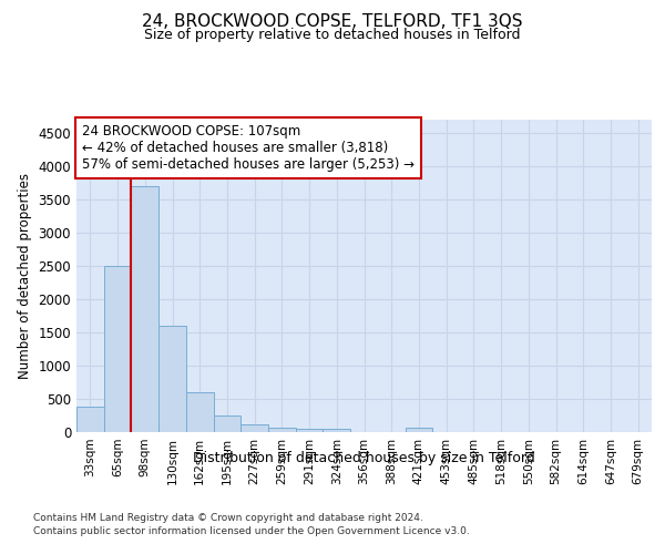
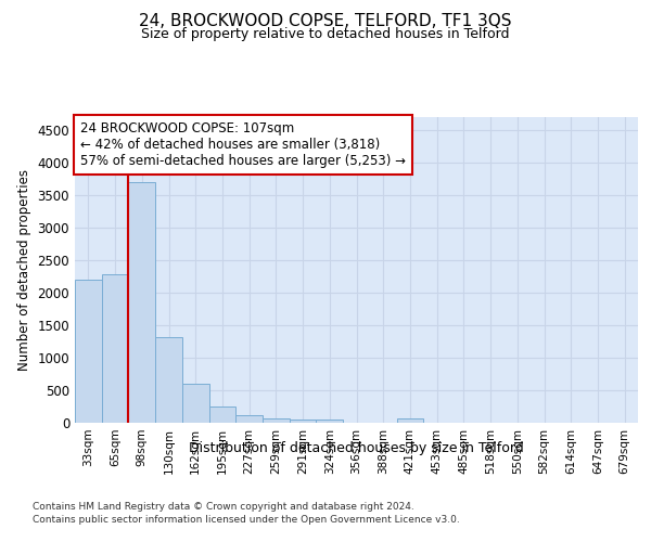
33sqm: 380 -> 2200
65sqm: 2500 -> 2280
130sqm: 1600 -> 1320
